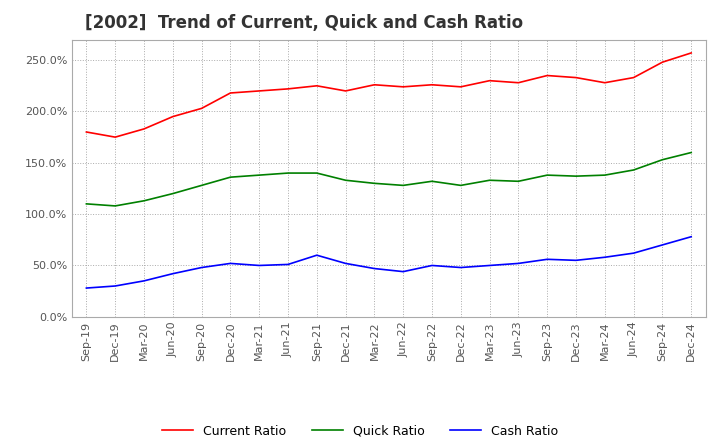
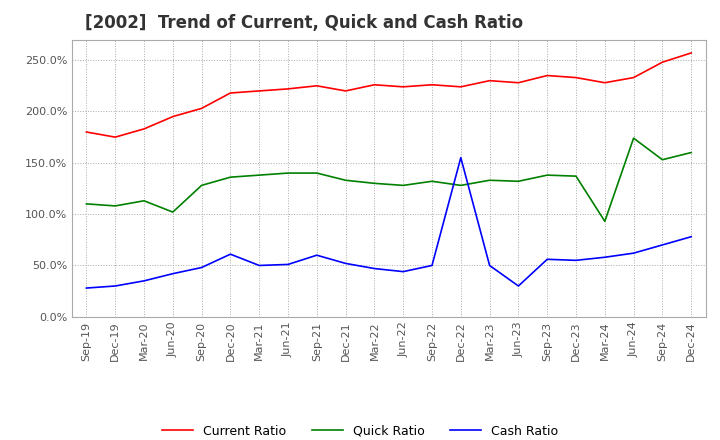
Quick Ratio/Jun-20: 120% -> 102%
Cash Ratio/Dec-20: 52% -> 61%
Cash Ratio/Dec-22: 48% -> 155%
Cash Ratio/Jun-23: 52% -> 30%
Quick Ratio/Mar-24: 138% -> 93%
Quick Ratio/Jun-24: 143% -> 174%
